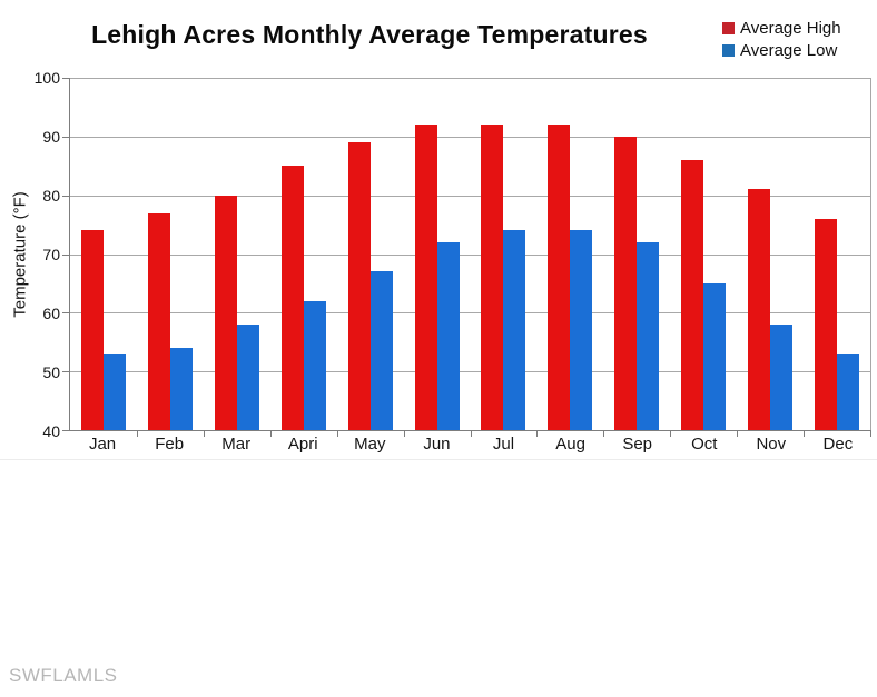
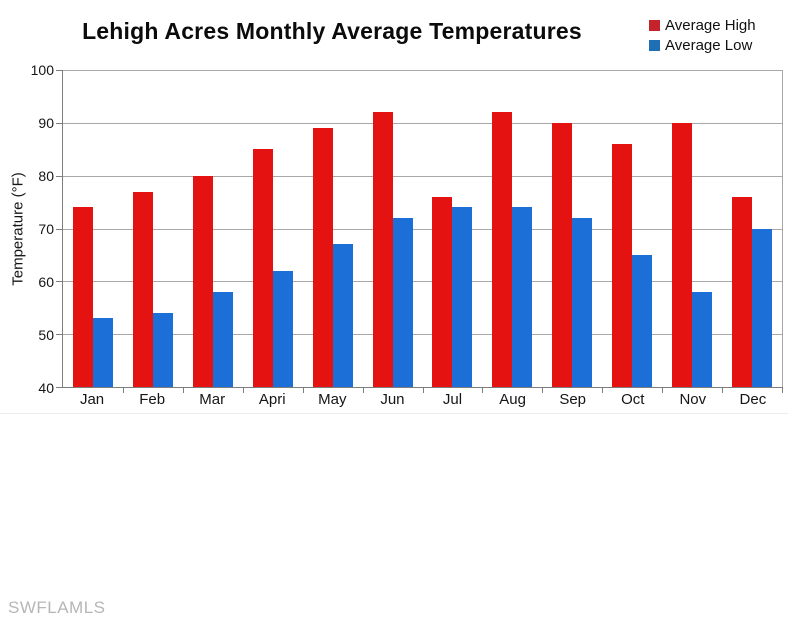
Average High/Jul: 92 -> 76
Average High/Nov: 81 -> 90
Average Low/Dec: 53 -> 70
